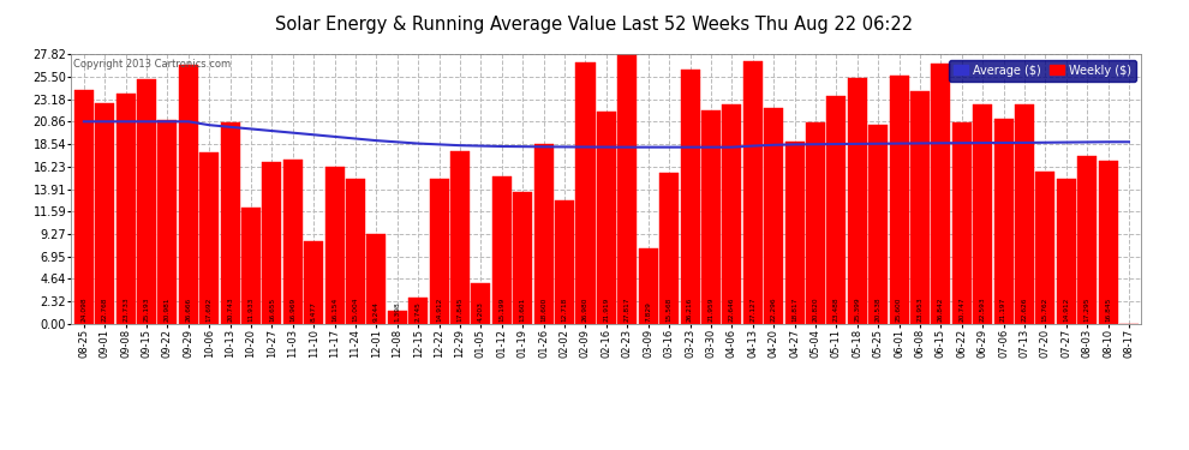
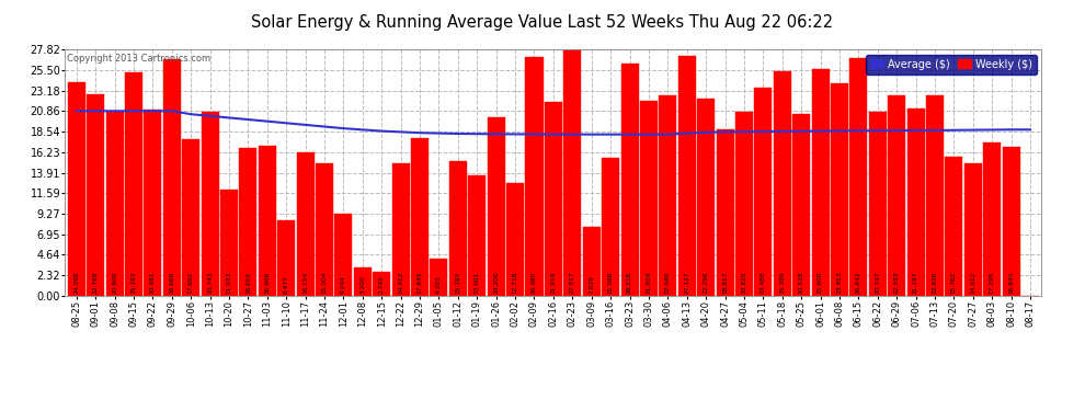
Weekly ($)/09-08: 23.7 -> 20.8
Weekly ($)/12-08: 1.4 -> 3.2
Weekly ($)/01-26: 18.6 -> 20.2
